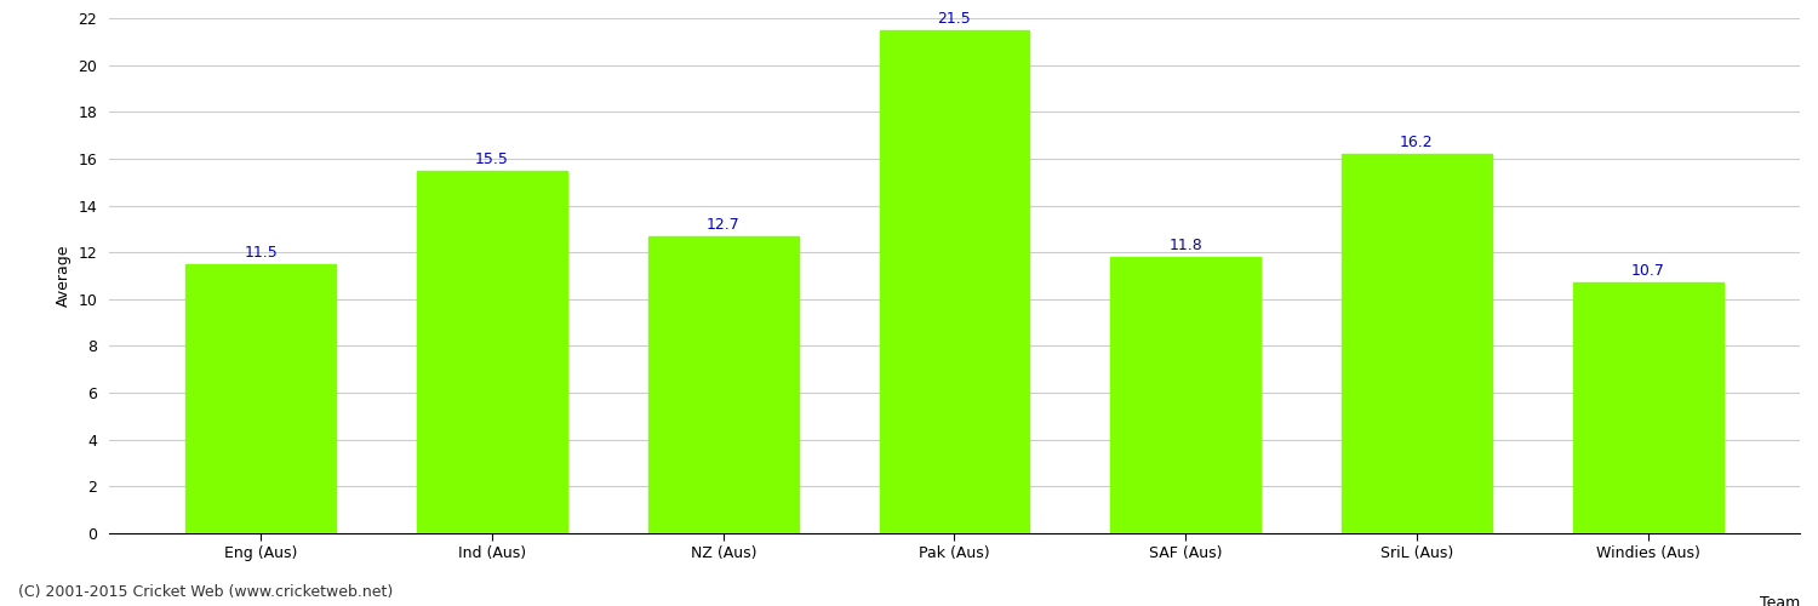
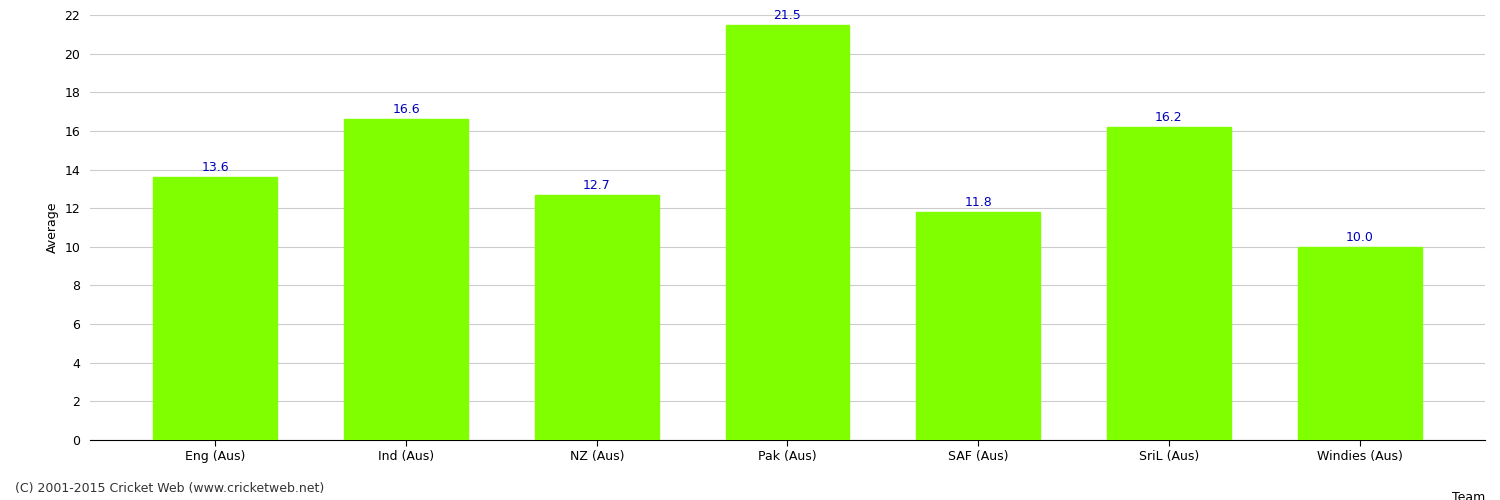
Eng (Aus): 11.5 -> 13.6
Ind (Aus): 15.5 -> 16.6
Windies (Aus): 10.7 -> 10.0
